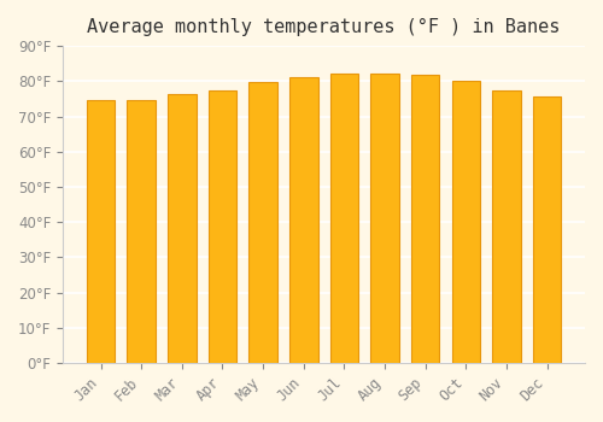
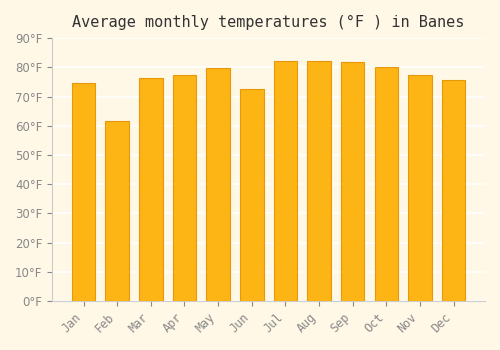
Feb: 74.5°F -> 61.5°F
Jun: 81.3°F -> 72.5°F
